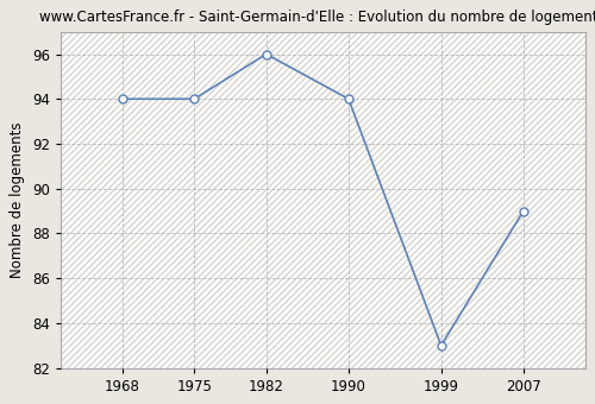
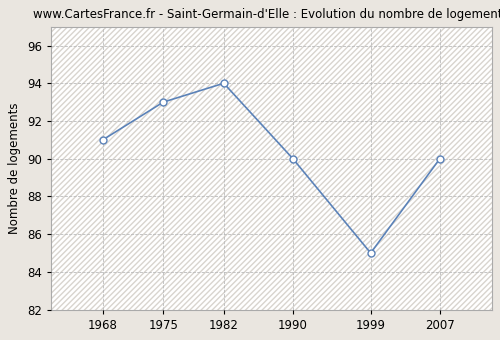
1968: 94 -> 91
1975: 94 -> 93
1982: 96 -> 94
1990: 94 -> 90
1999: 83 -> 85
2007: 89 -> 90
